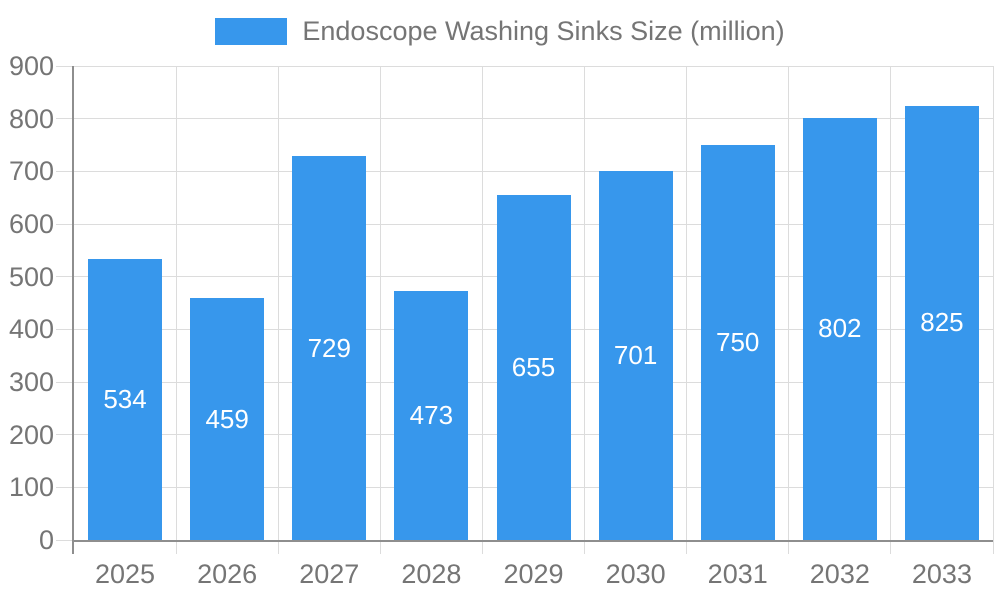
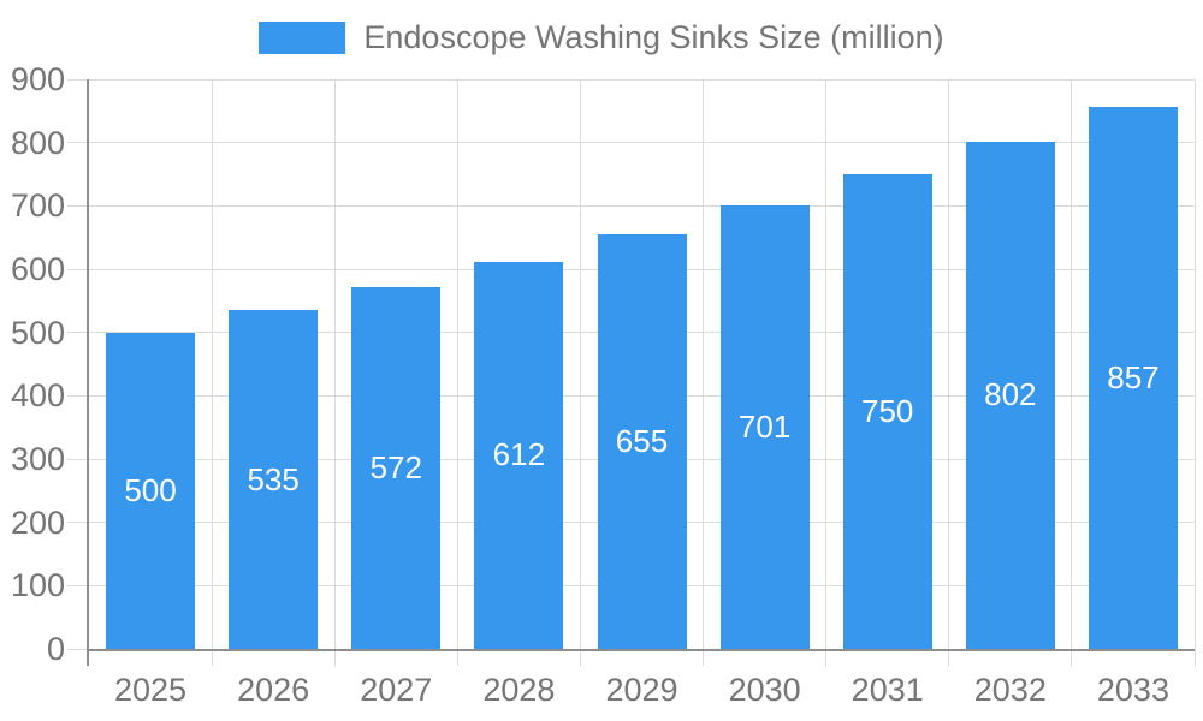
2025: 534 -> 500
2026: 459 -> 535
2027: 729 -> 572
2028: 473 -> 612
2033: 825 -> 857
